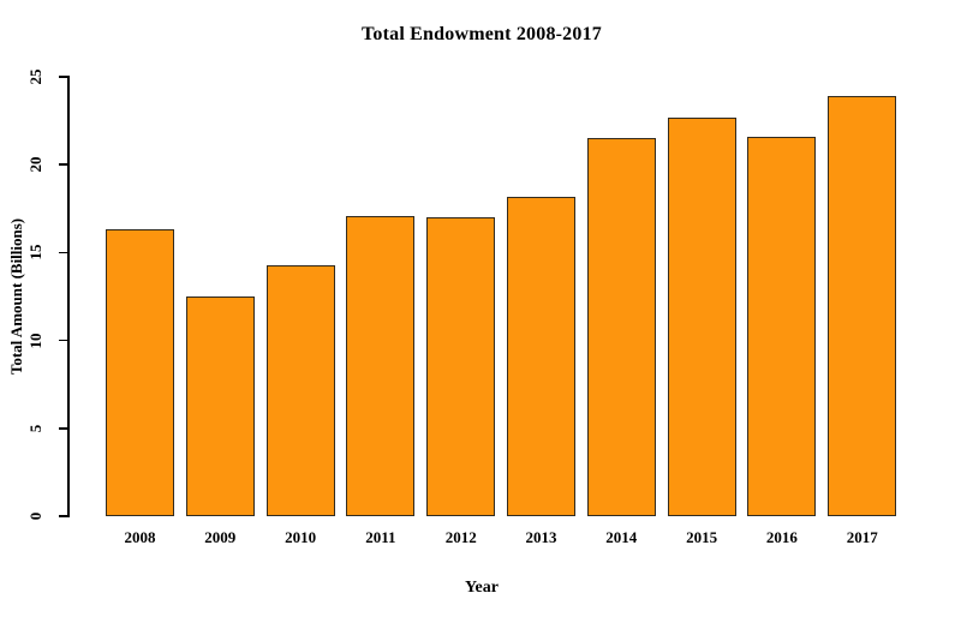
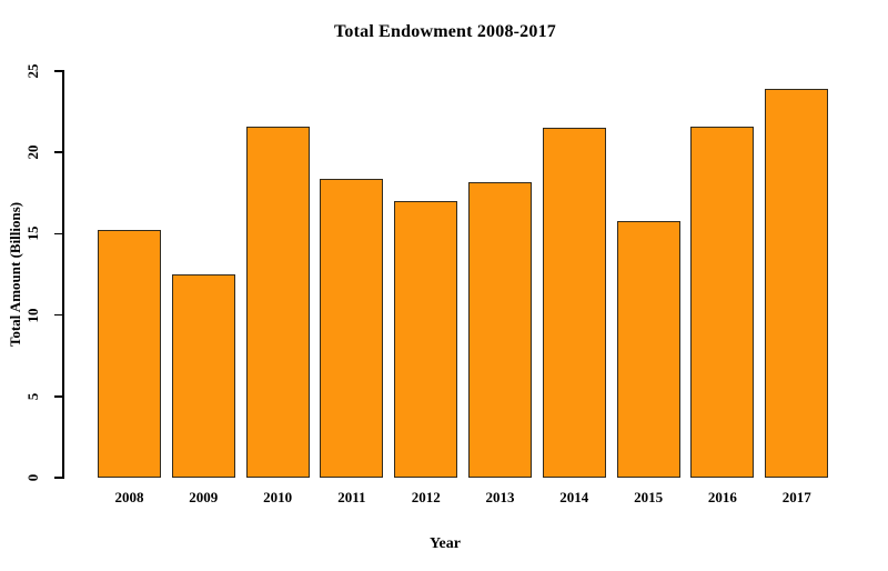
2008: 16.3 -> 15.2
2010: 14.3 -> 21.6
2011: 17.1 -> 18.4
2015: 22.7 -> 15.8
